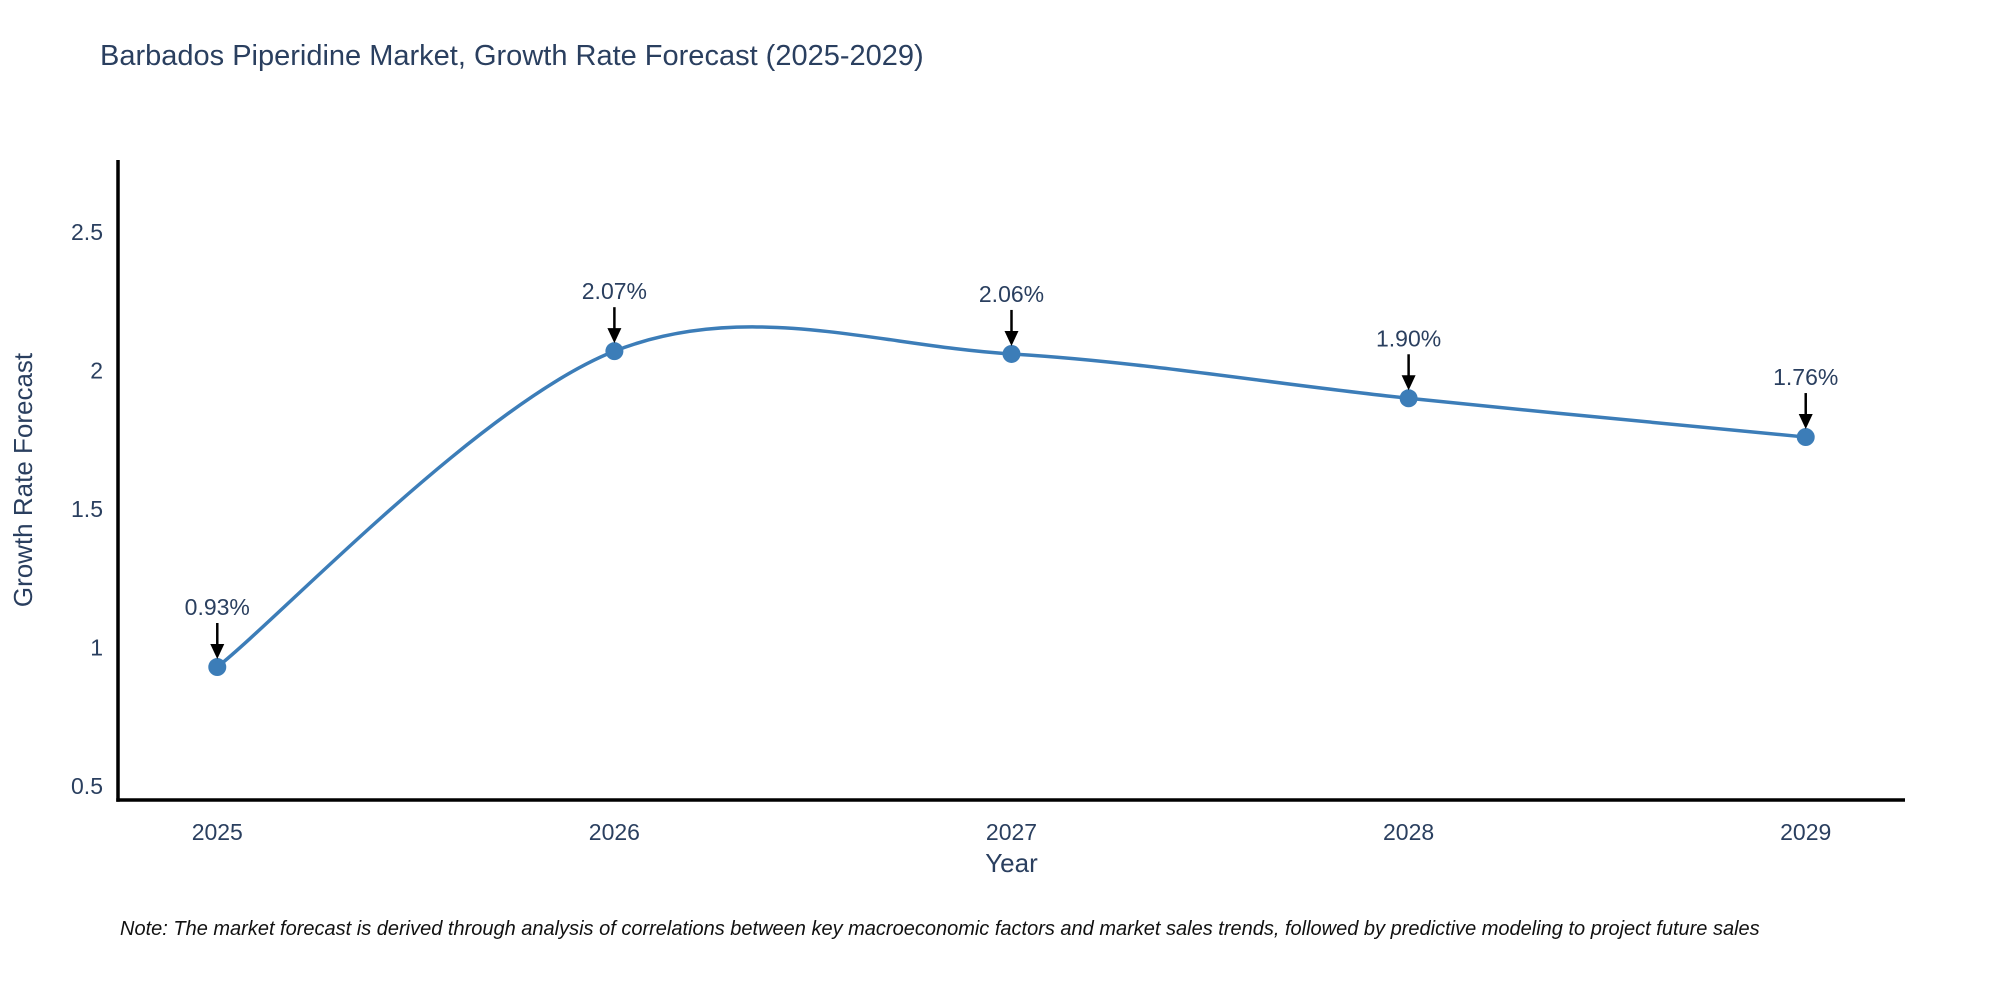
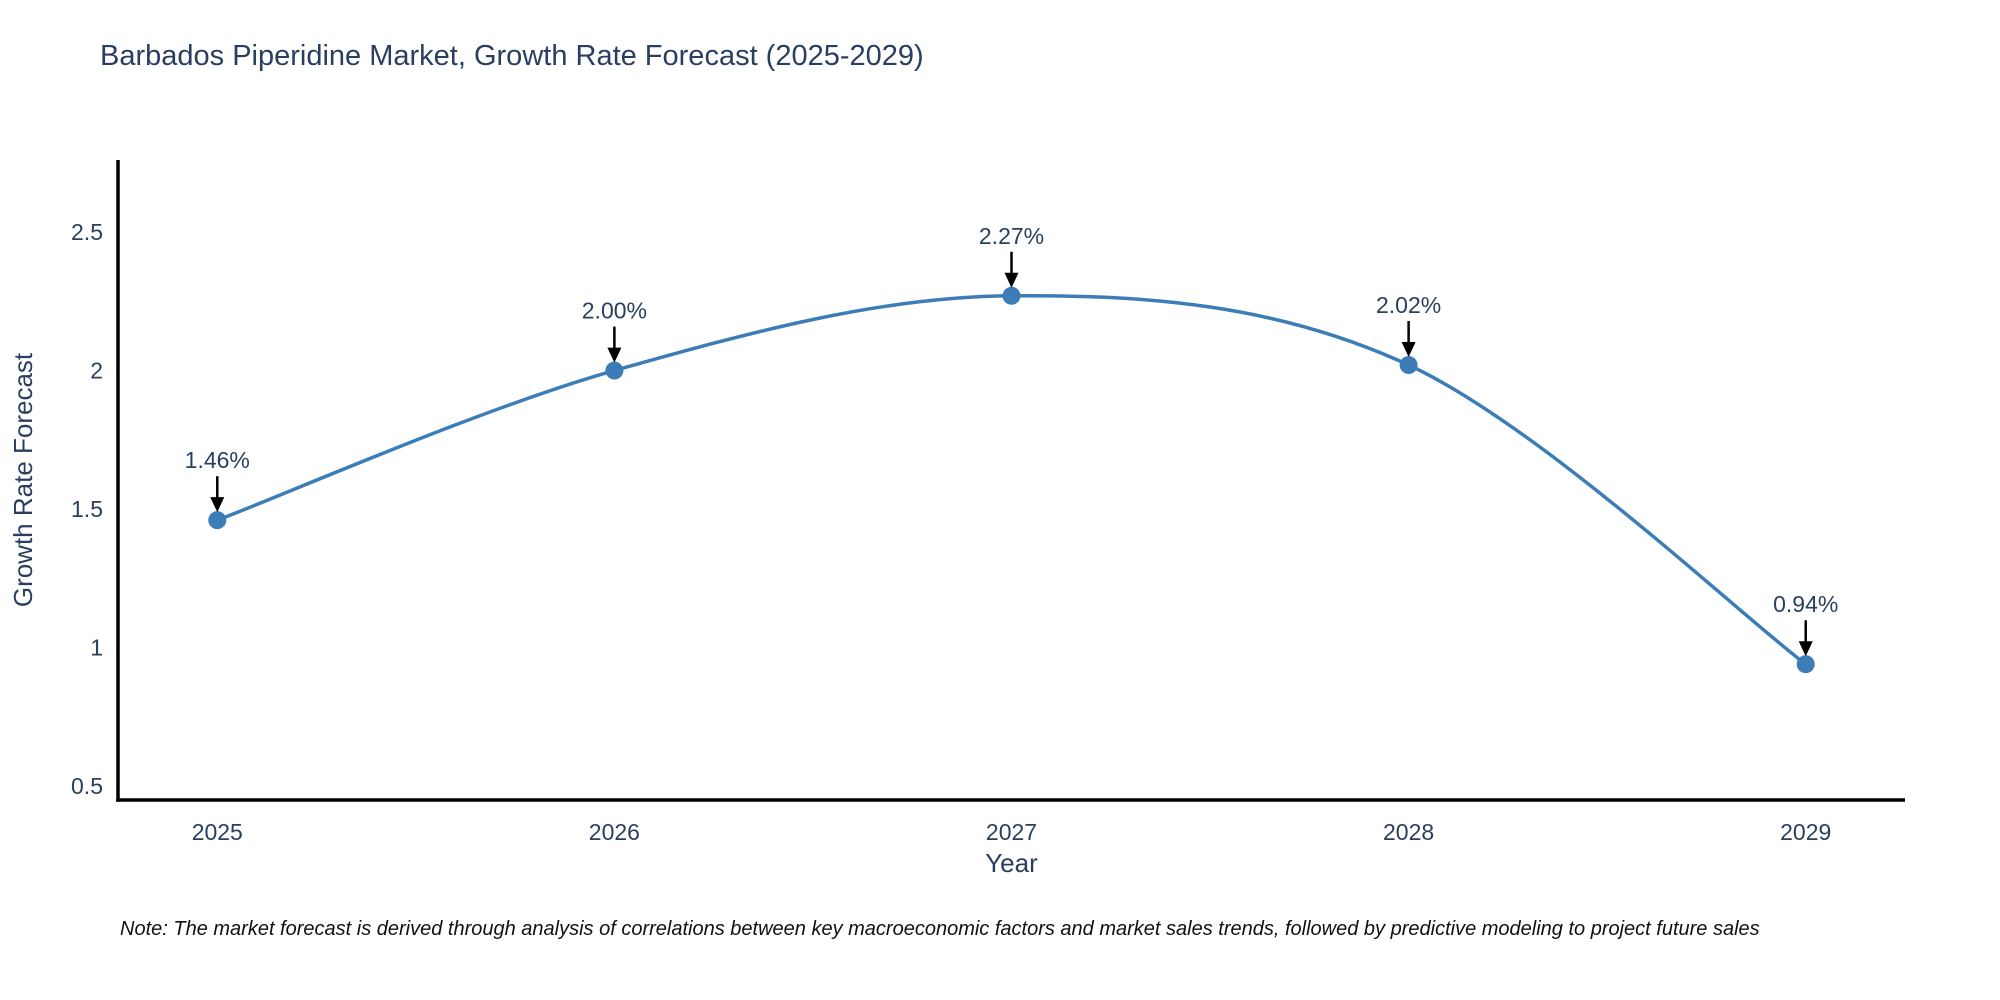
2025: 0.93% -> 1.46%
2026: 2.07% -> 2.00%
2027: 2.06% -> 2.27%
2028: 1.90% -> 2.02%
2029: 1.76% -> 0.94%
